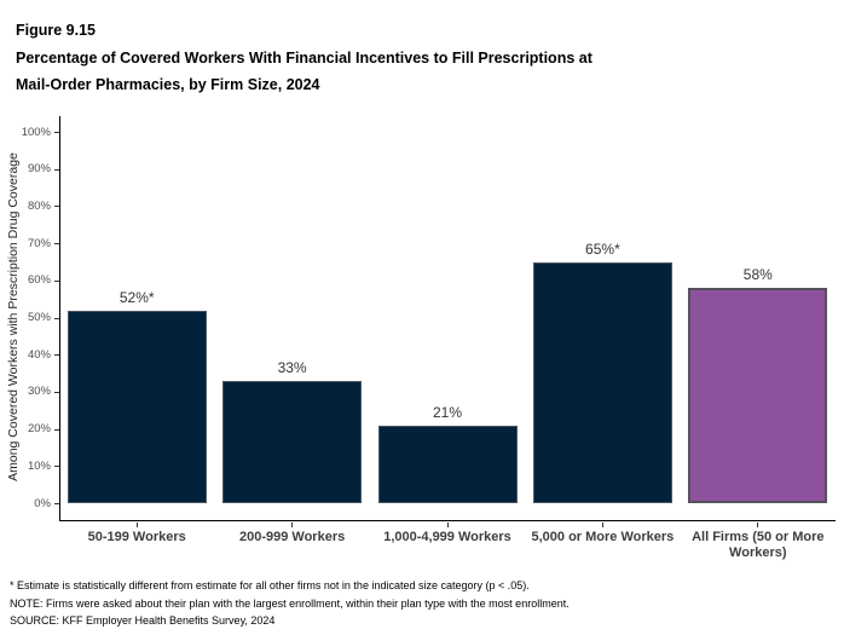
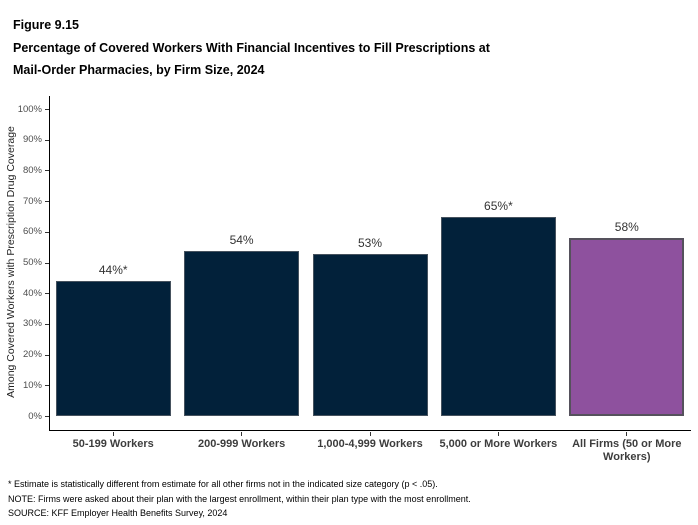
50-199 Workers: 52 -> 44
200-999 Workers: 33% -> 54%
1,000-4,999 Workers: 21% -> 53%
